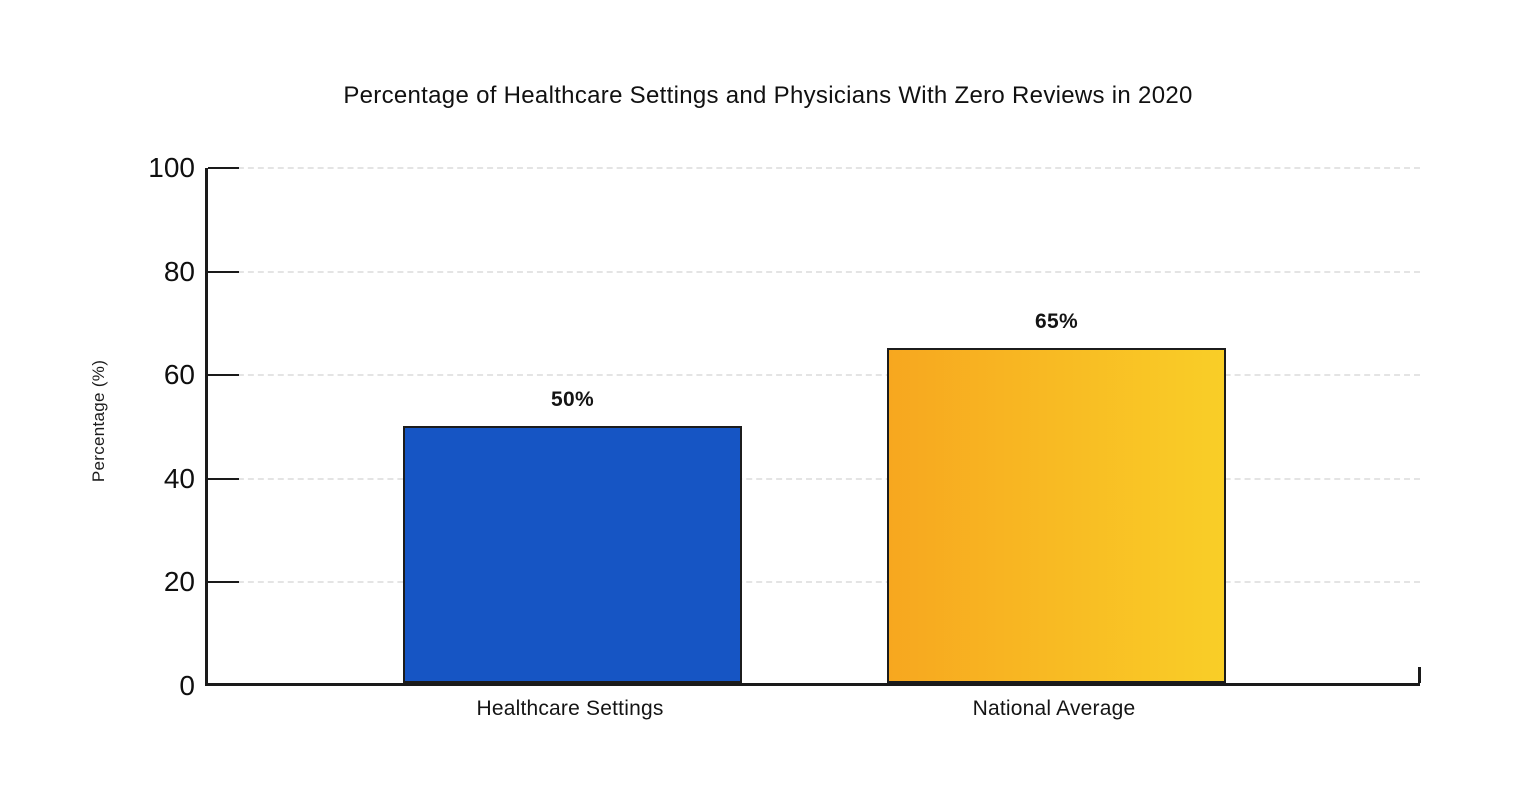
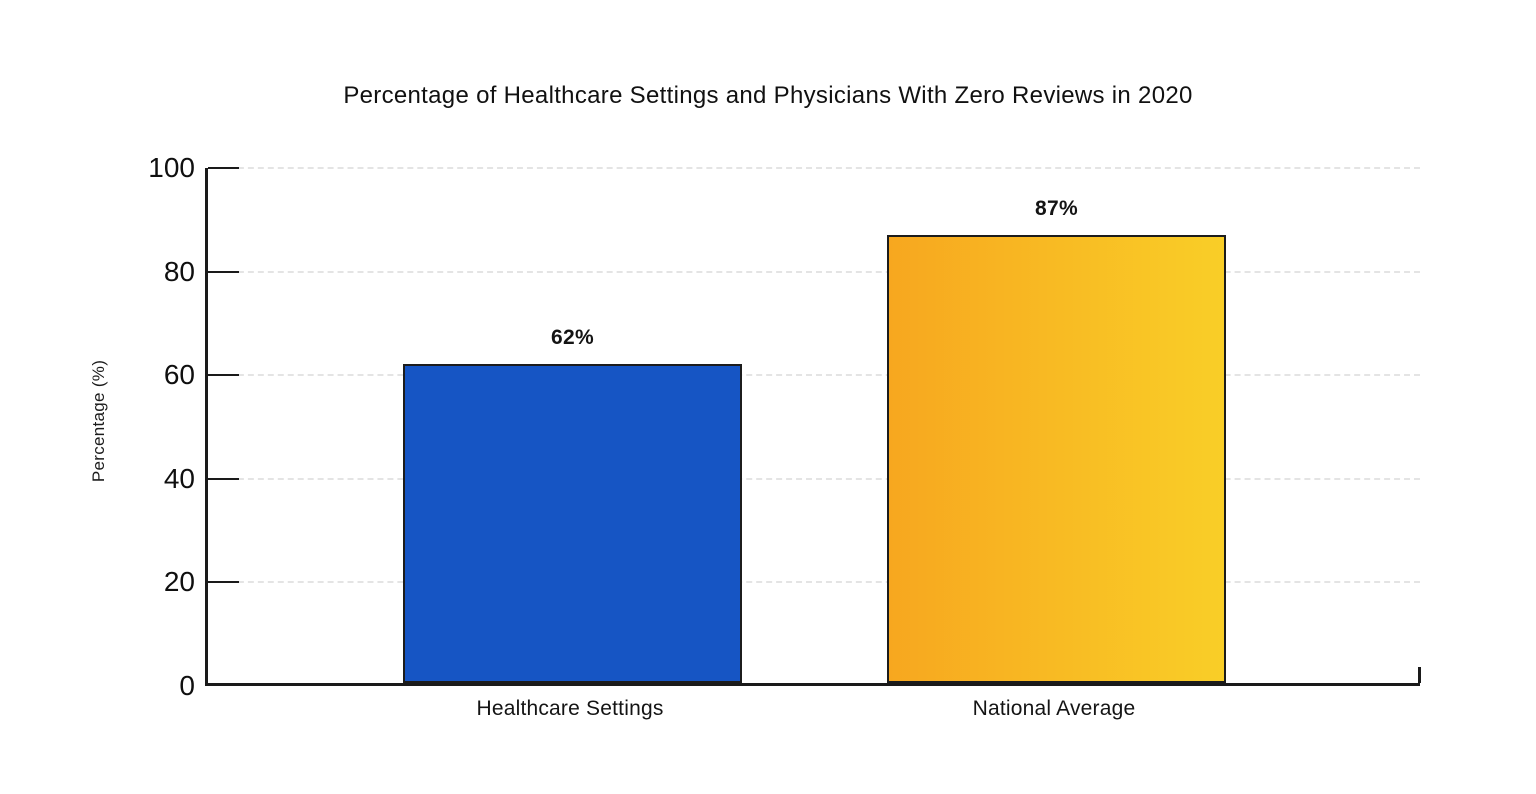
Healthcare Settings: 50% -> 62%
National Average: 65% -> 87%
